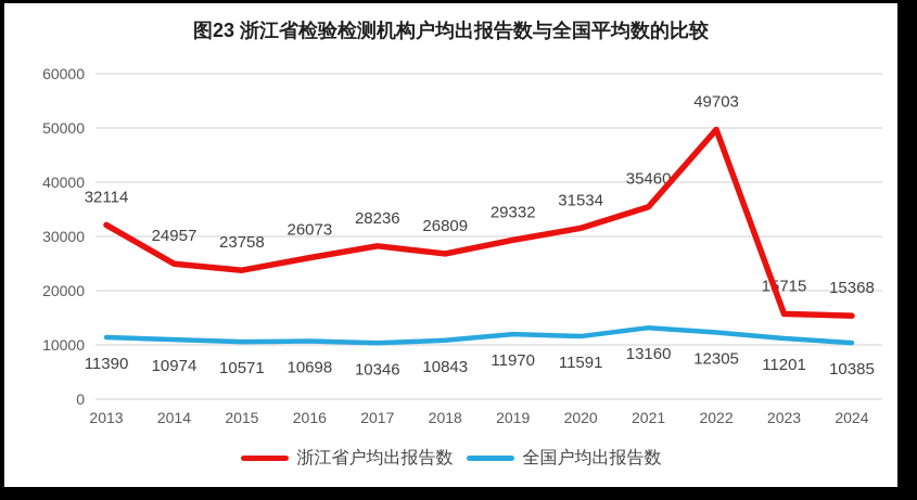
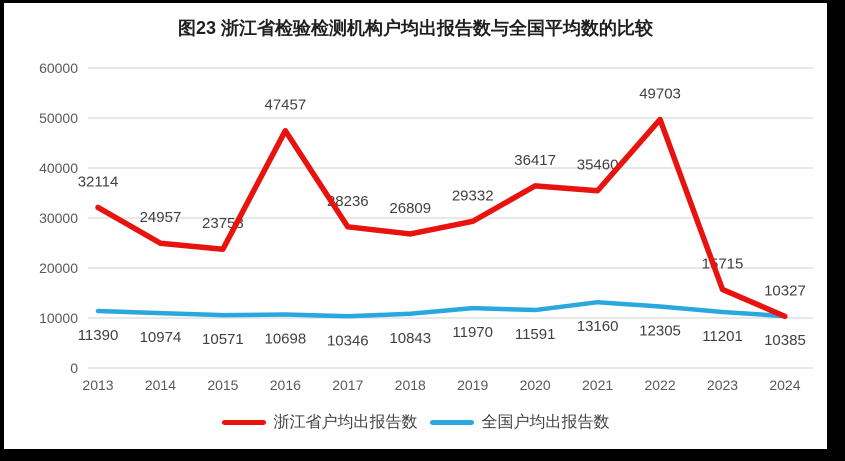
浙江省户均出报告数/2016: 26073 -> 47457
浙江省户均出报告数/2020: 31534 -> 36417
浙江省户均出报告数/2024: 15368 -> 10327
